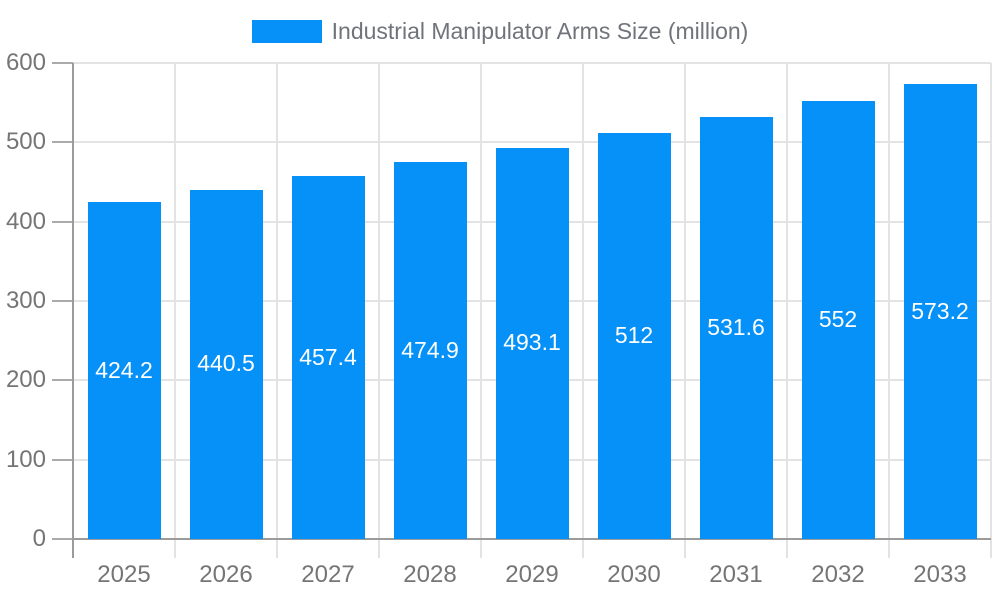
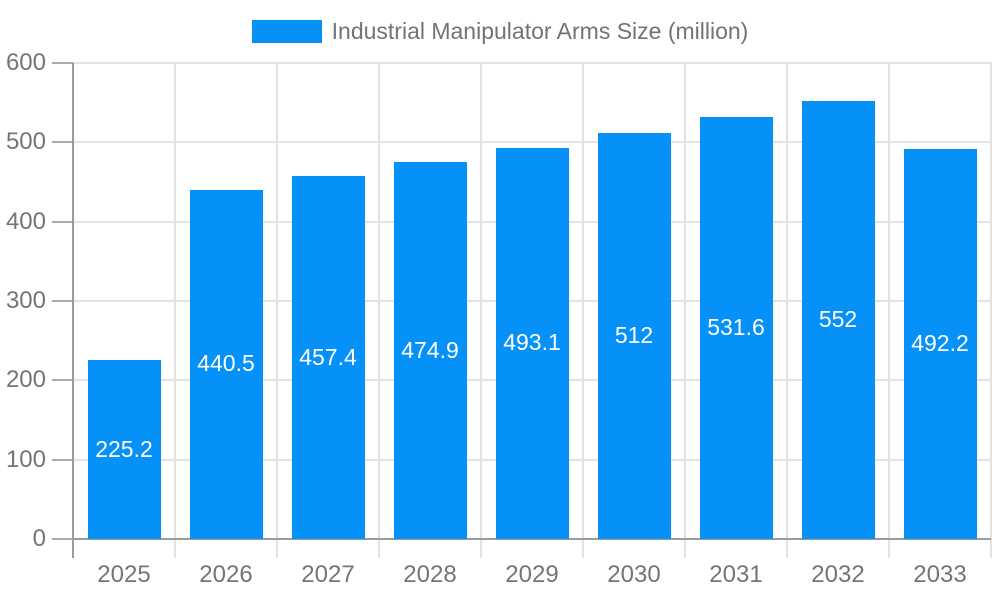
2025: 424.2 -> 225.2
2033: 573.2 -> 492.2
